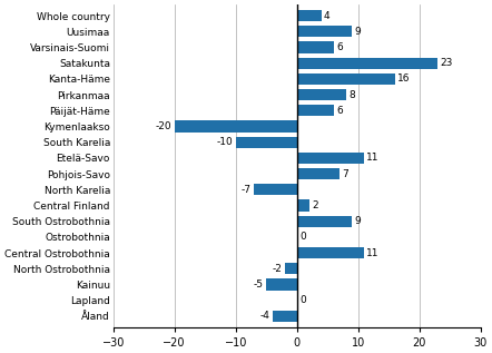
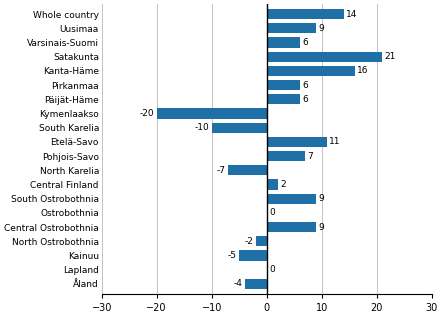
Whole country: 4 -> 14
Satakunta: 23 -> 21
Pirkanmaa: 8 -> 6
Central Ostrobothnia: 11 -> 9
